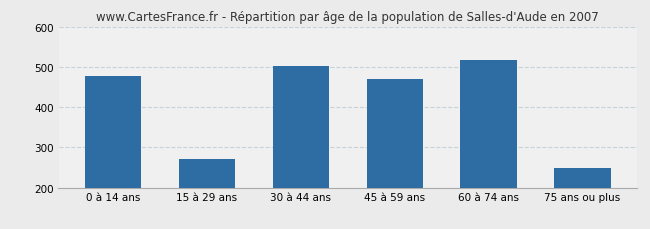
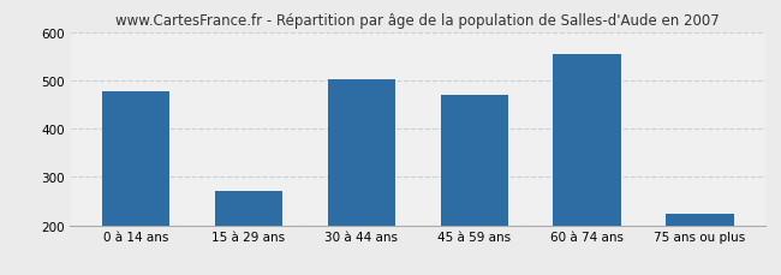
60 à 74 ans: 517 -> 555
75 ans ou plus: 248 -> 225
